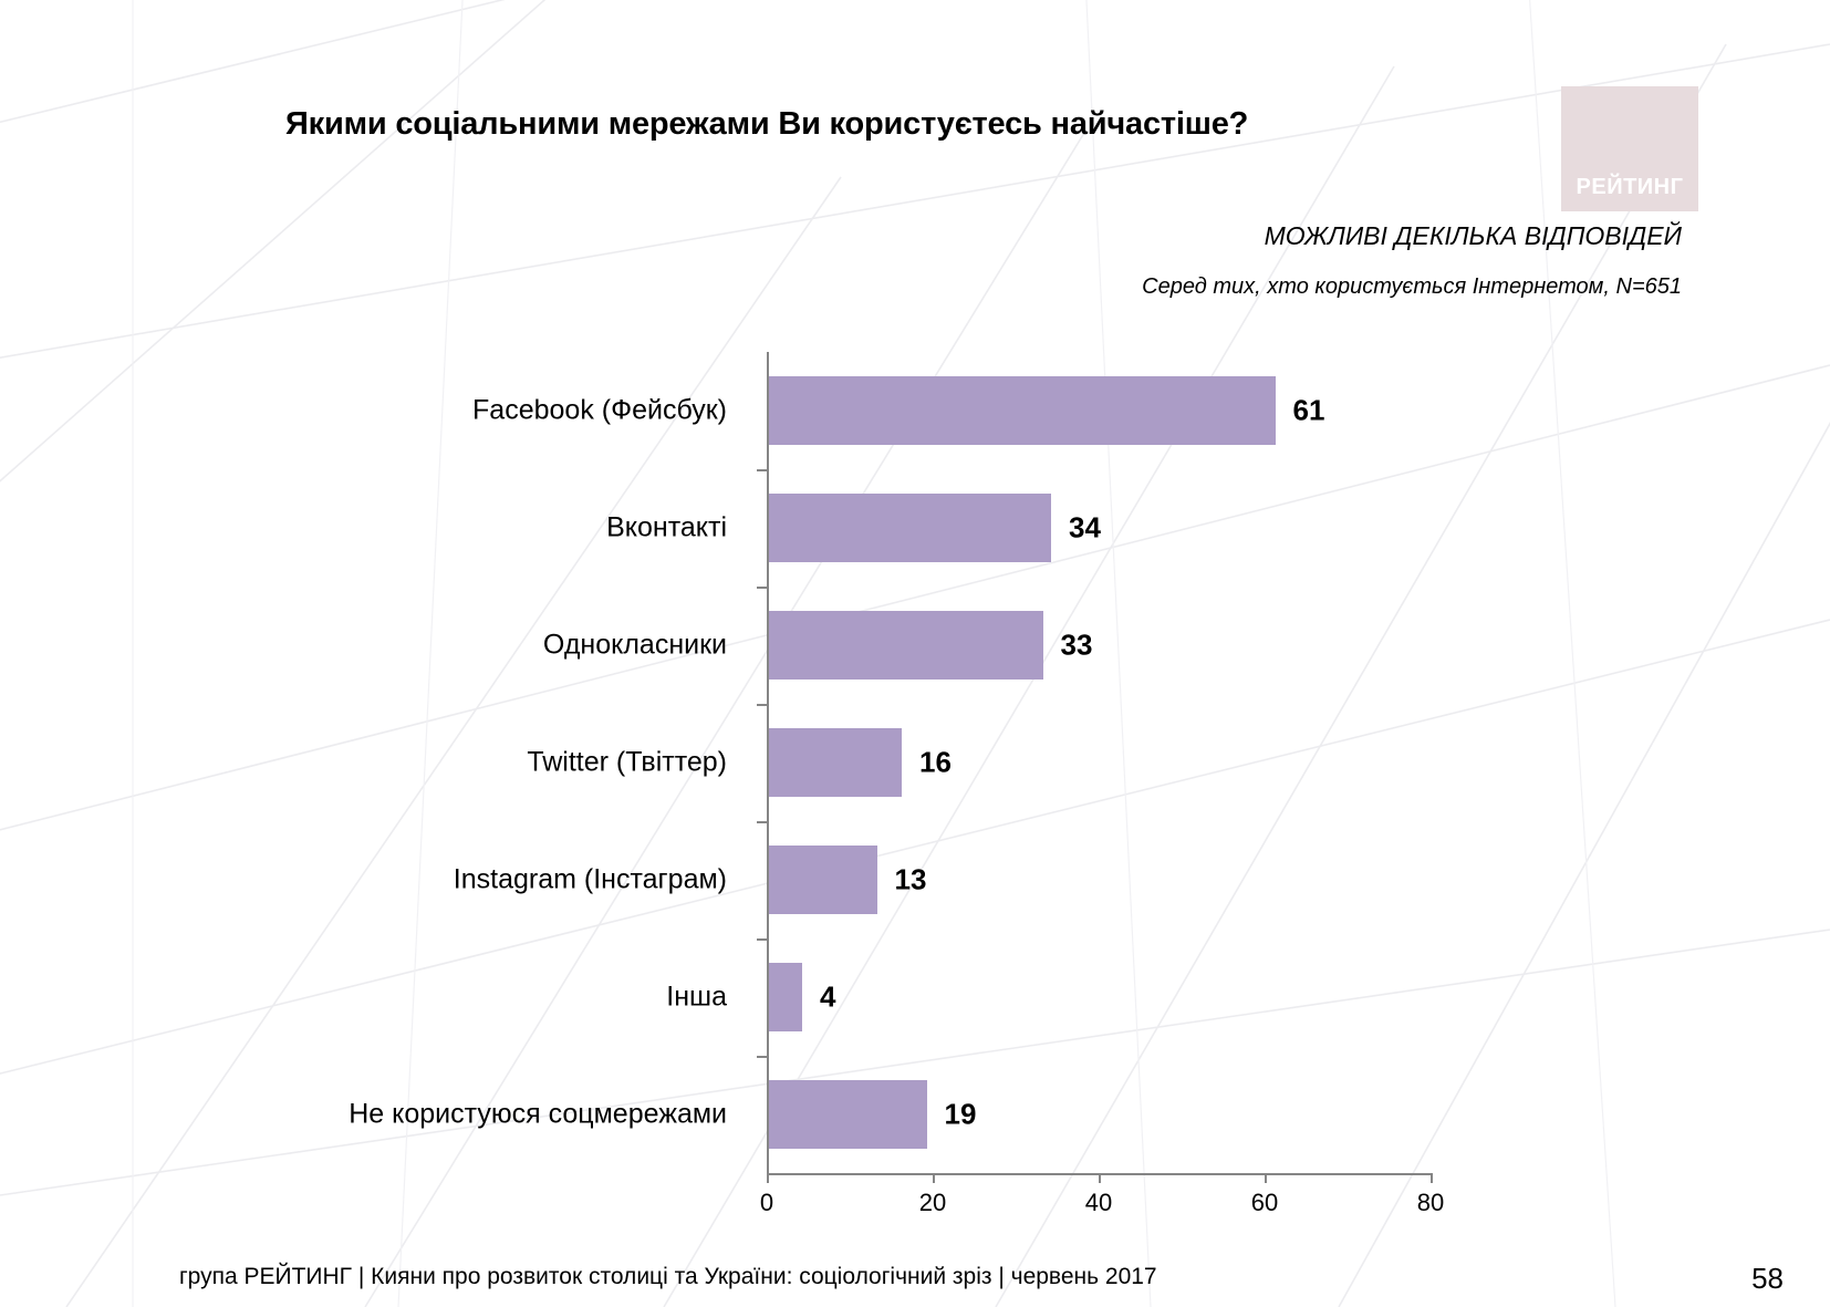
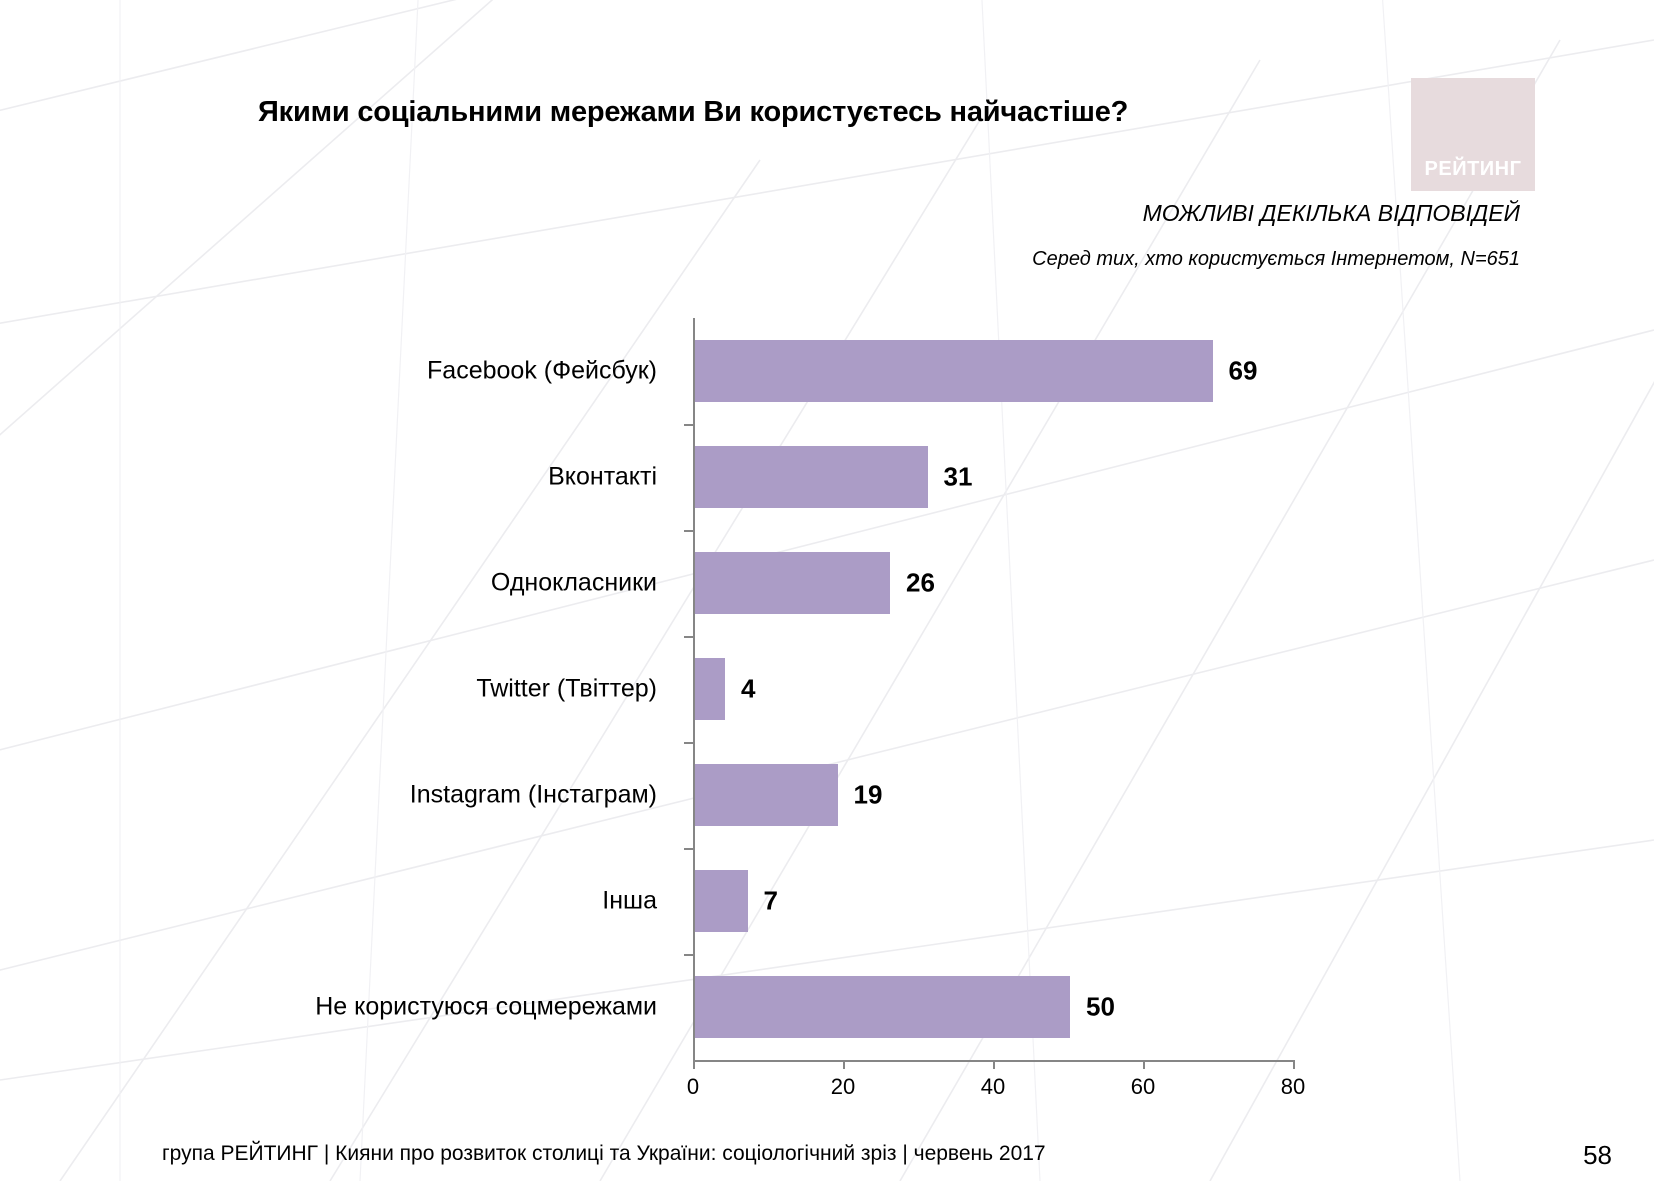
Facebook (Фейсбук): 61 -> 69
Вконтакті: 34 -> 31
Однокласники: 33 -> 26
Twitter (Твіттер): 16 -> 4
Instagram (Інстаграм): 13 -> 19
Інша: 4 -> 7
Не користуюся соцмережами: 19 -> 50
